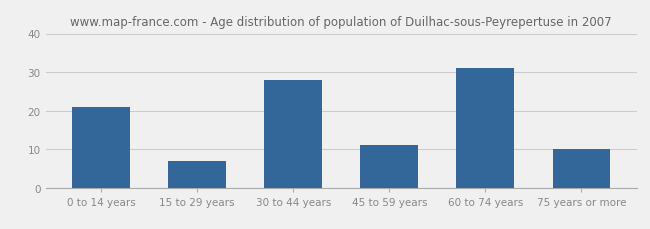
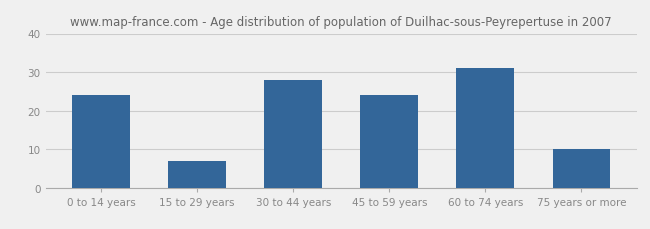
0 to 14 years: 21 -> 24
45 to 59 years: 11 -> 24
